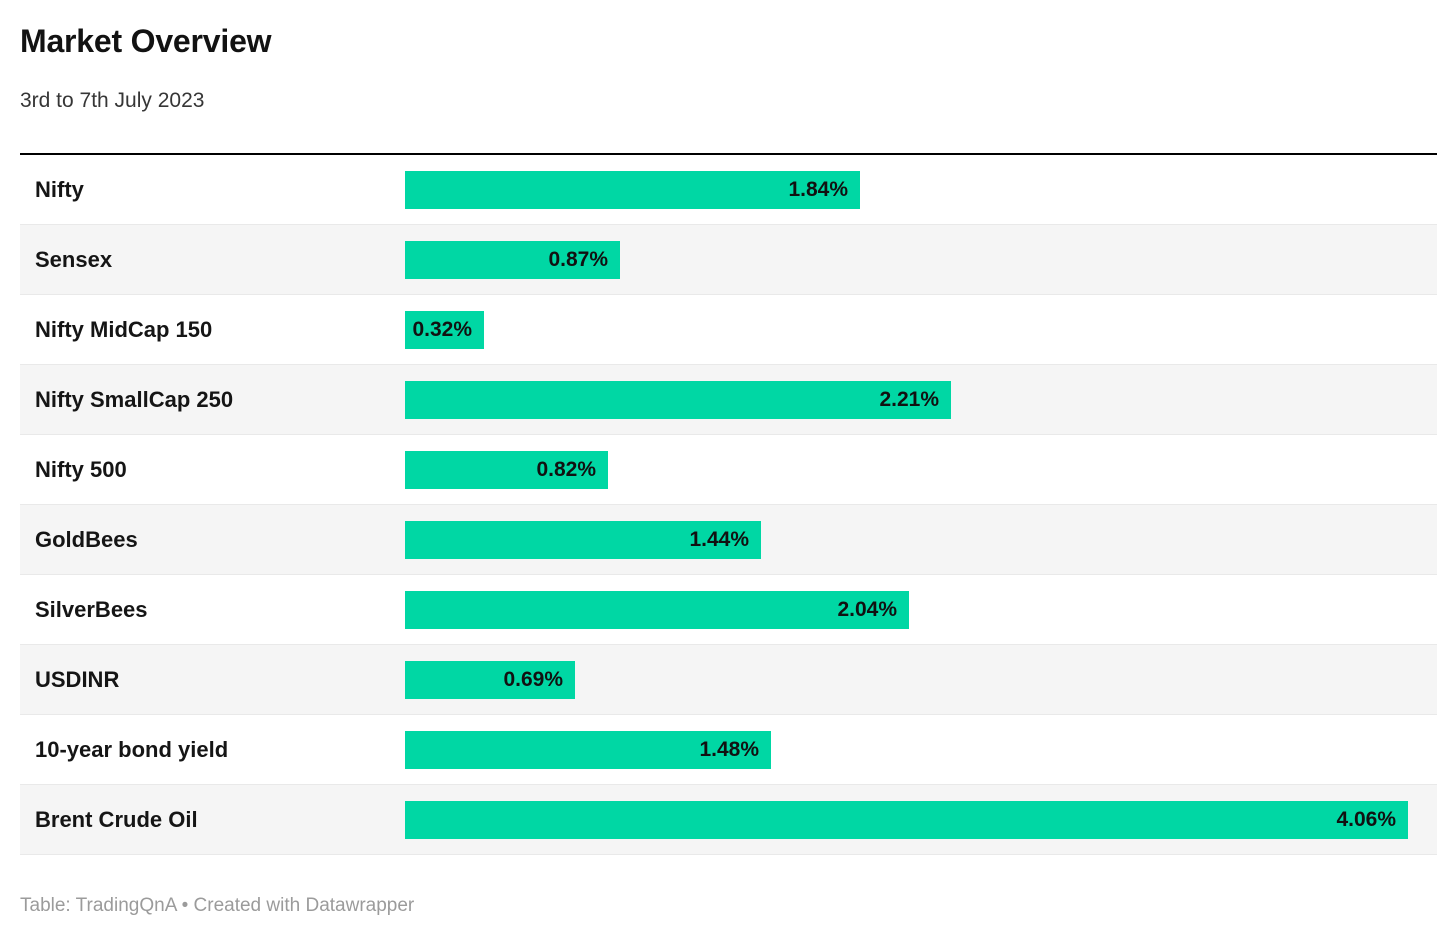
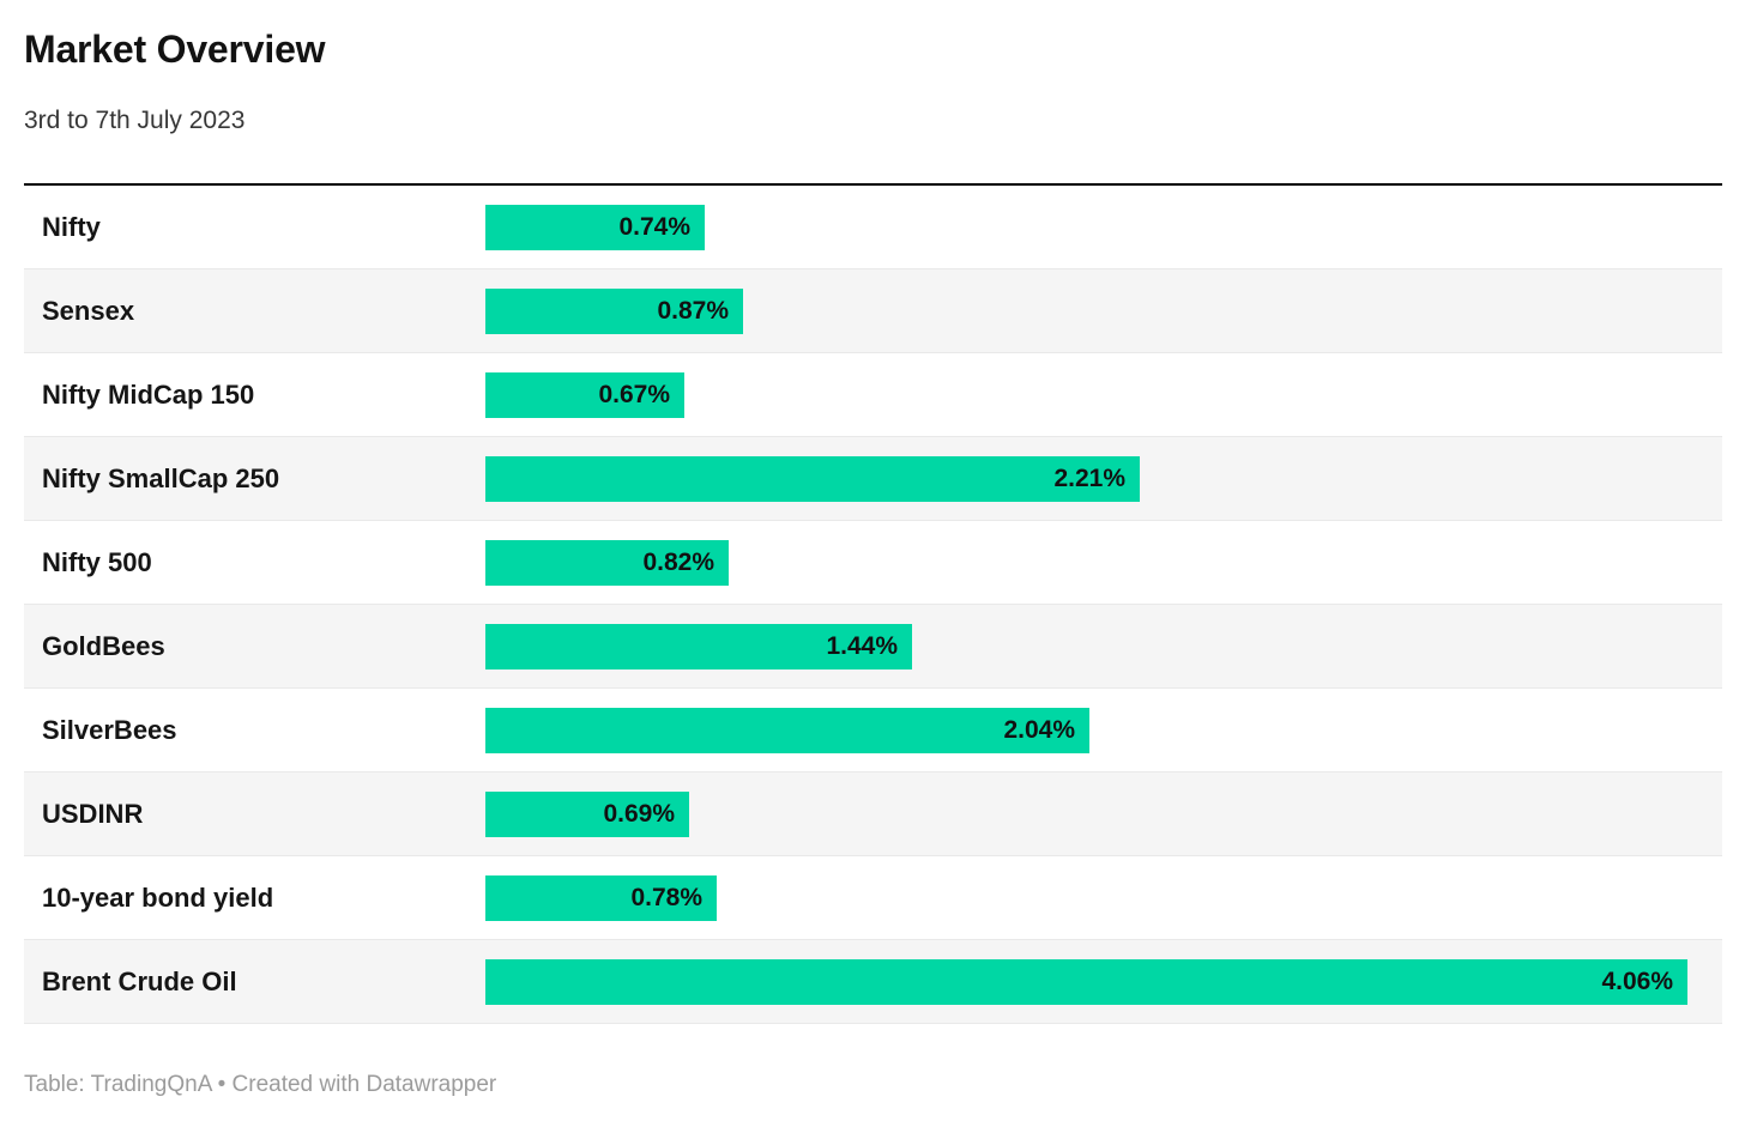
Nifty: 1.84% -> 0.74%
Nifty MidCap 150: 0.32% -> 0.67%
10-year bond yield: 1.48% -> 0.78%
